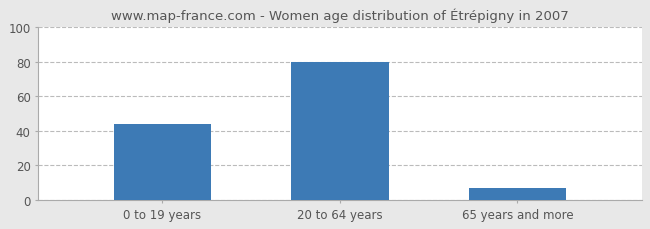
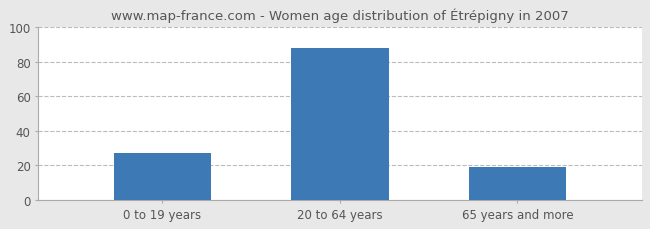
0 to 19 years: 44 -> 27
20 to 64 years: 80 -> 88
65 years and more: 7 -> 19
